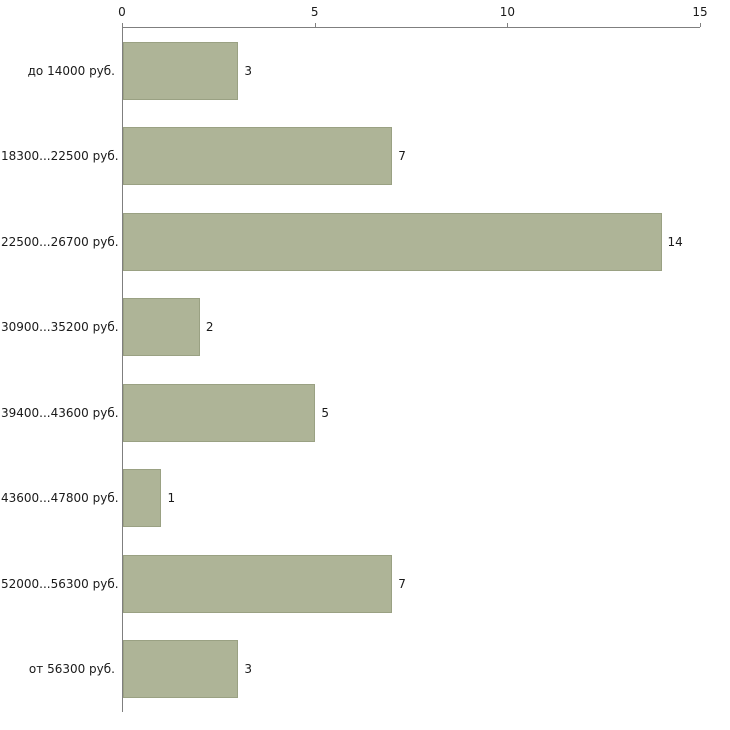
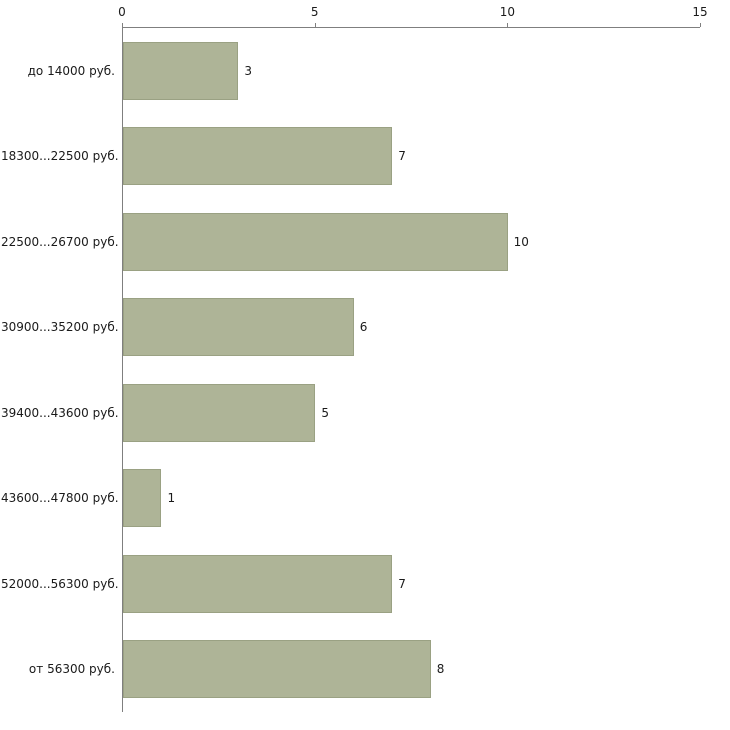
22500...26700 руб.: 14 -> 10
30900...35200 руб.: 2 -> 6
от 56300 руб.: 3 -> 8
